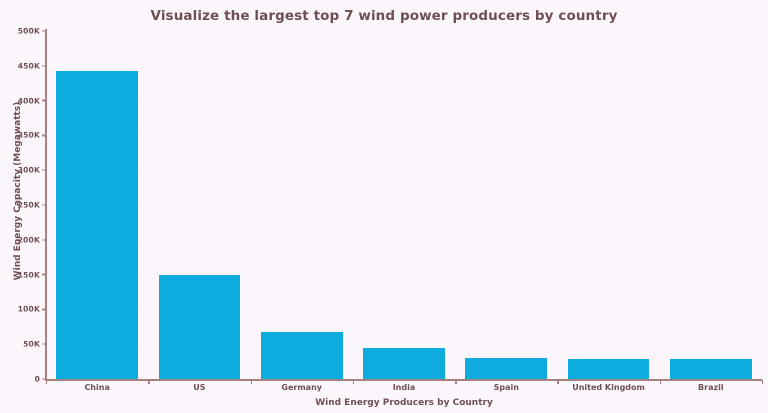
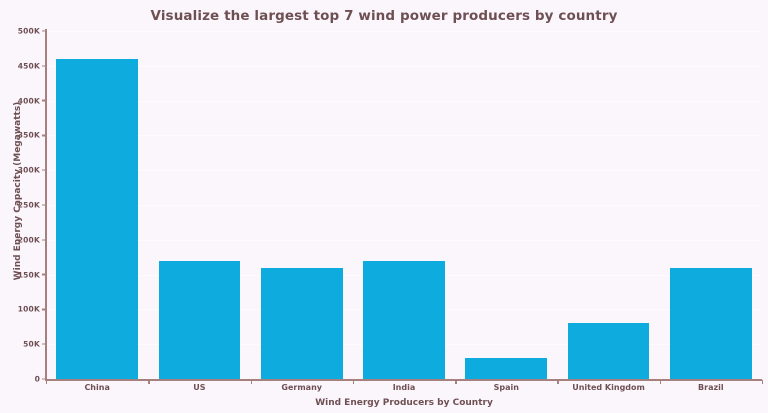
China: 440K -> 460K
US: 150K -> 170K
Germany: 70K -> 160K
India: 40K -> 170K
United Kingdom: 30K -> 80K
Brazil: 30K -> 160K
